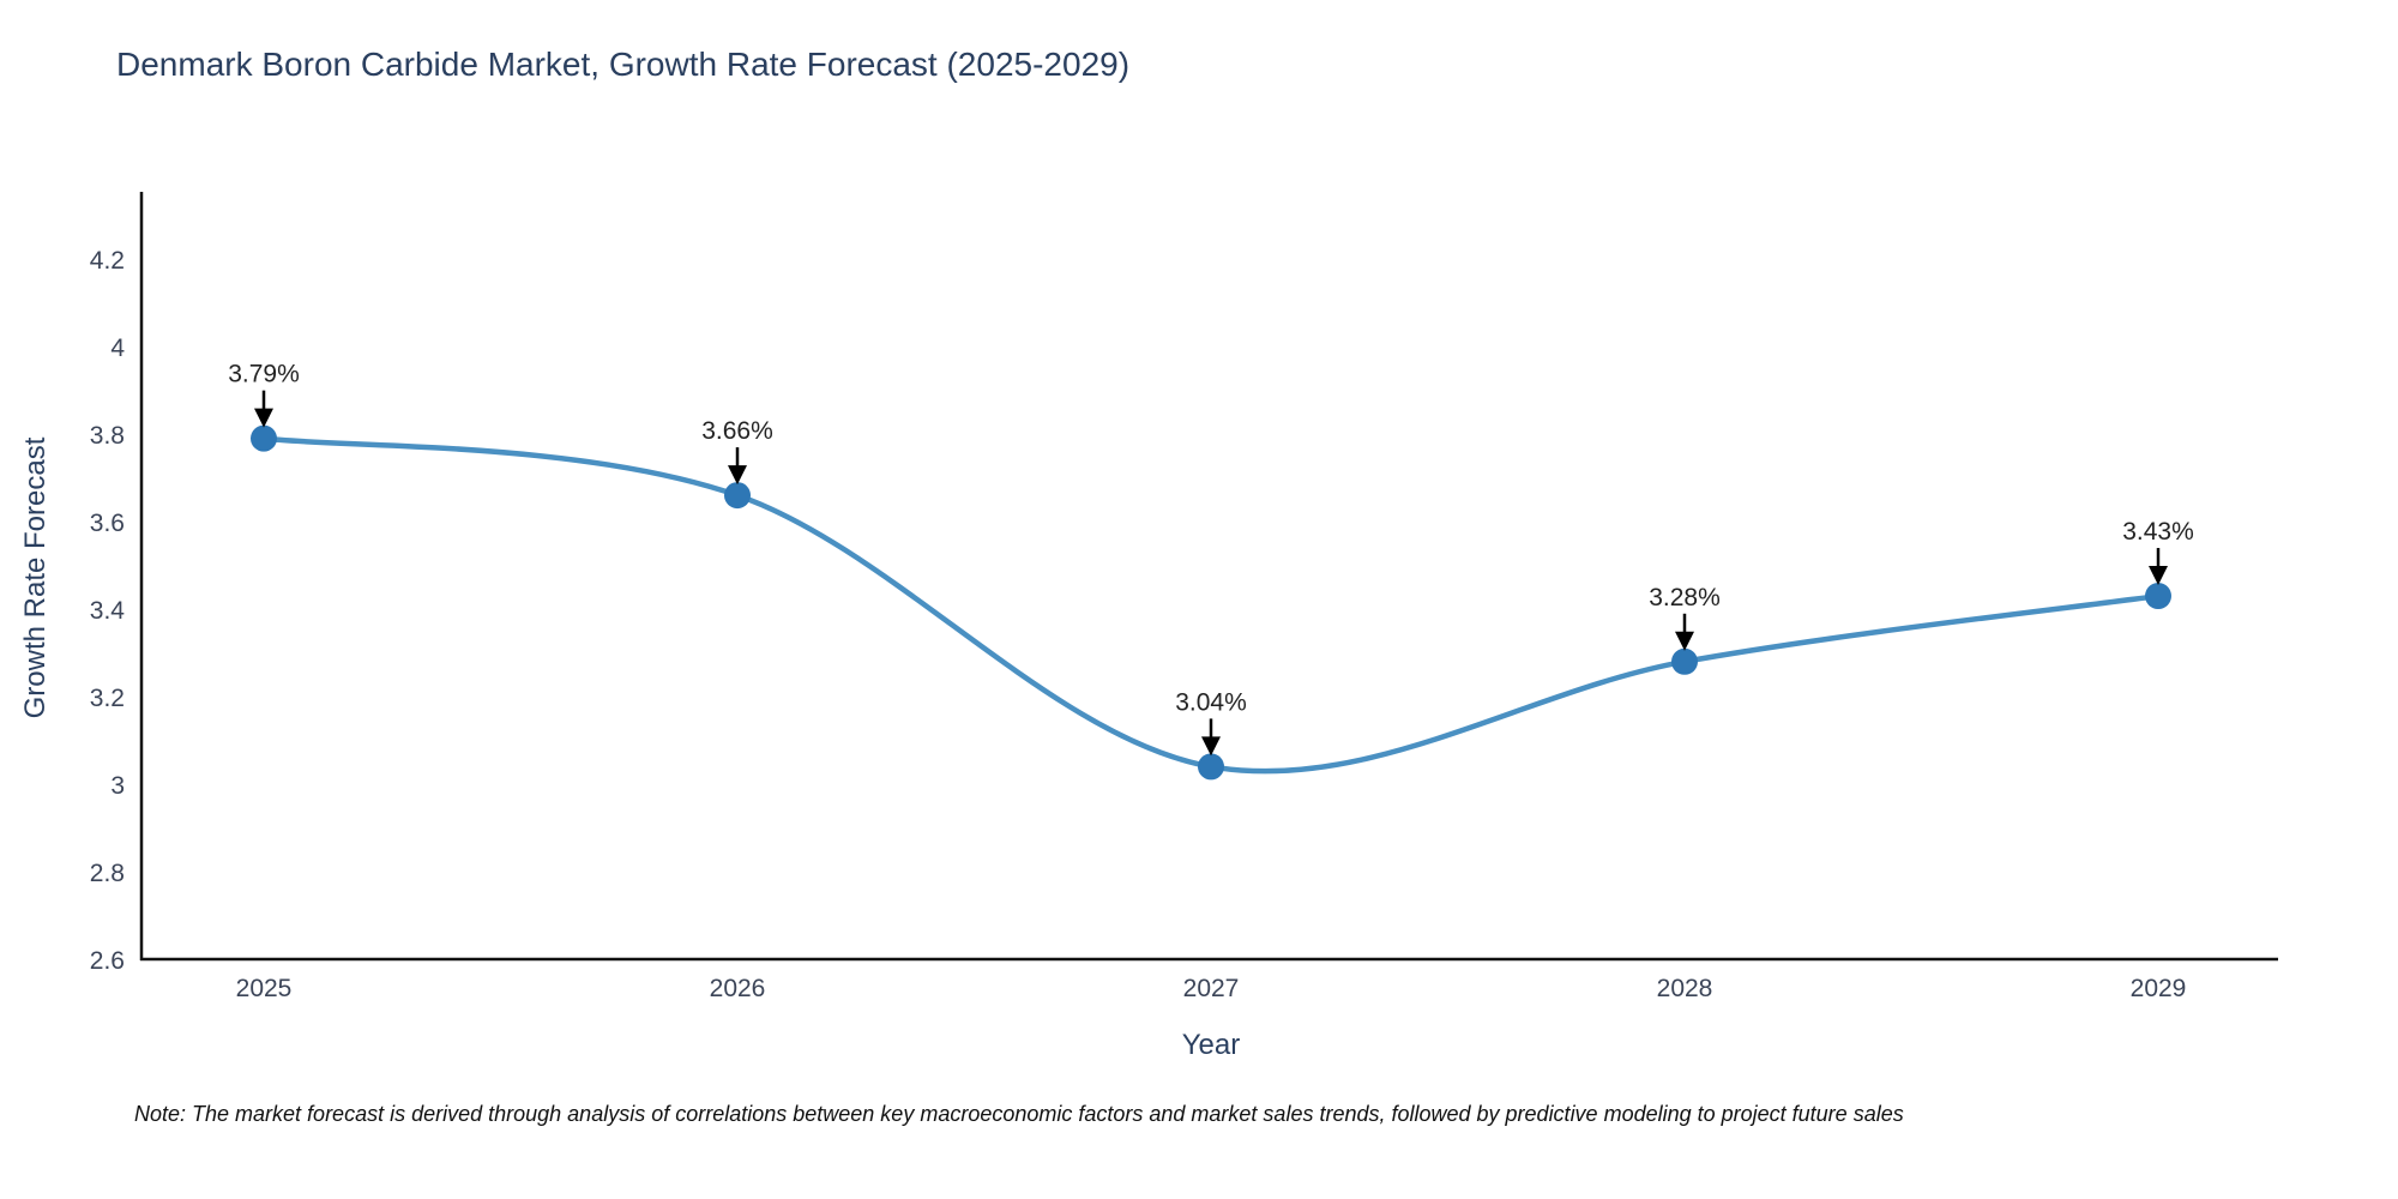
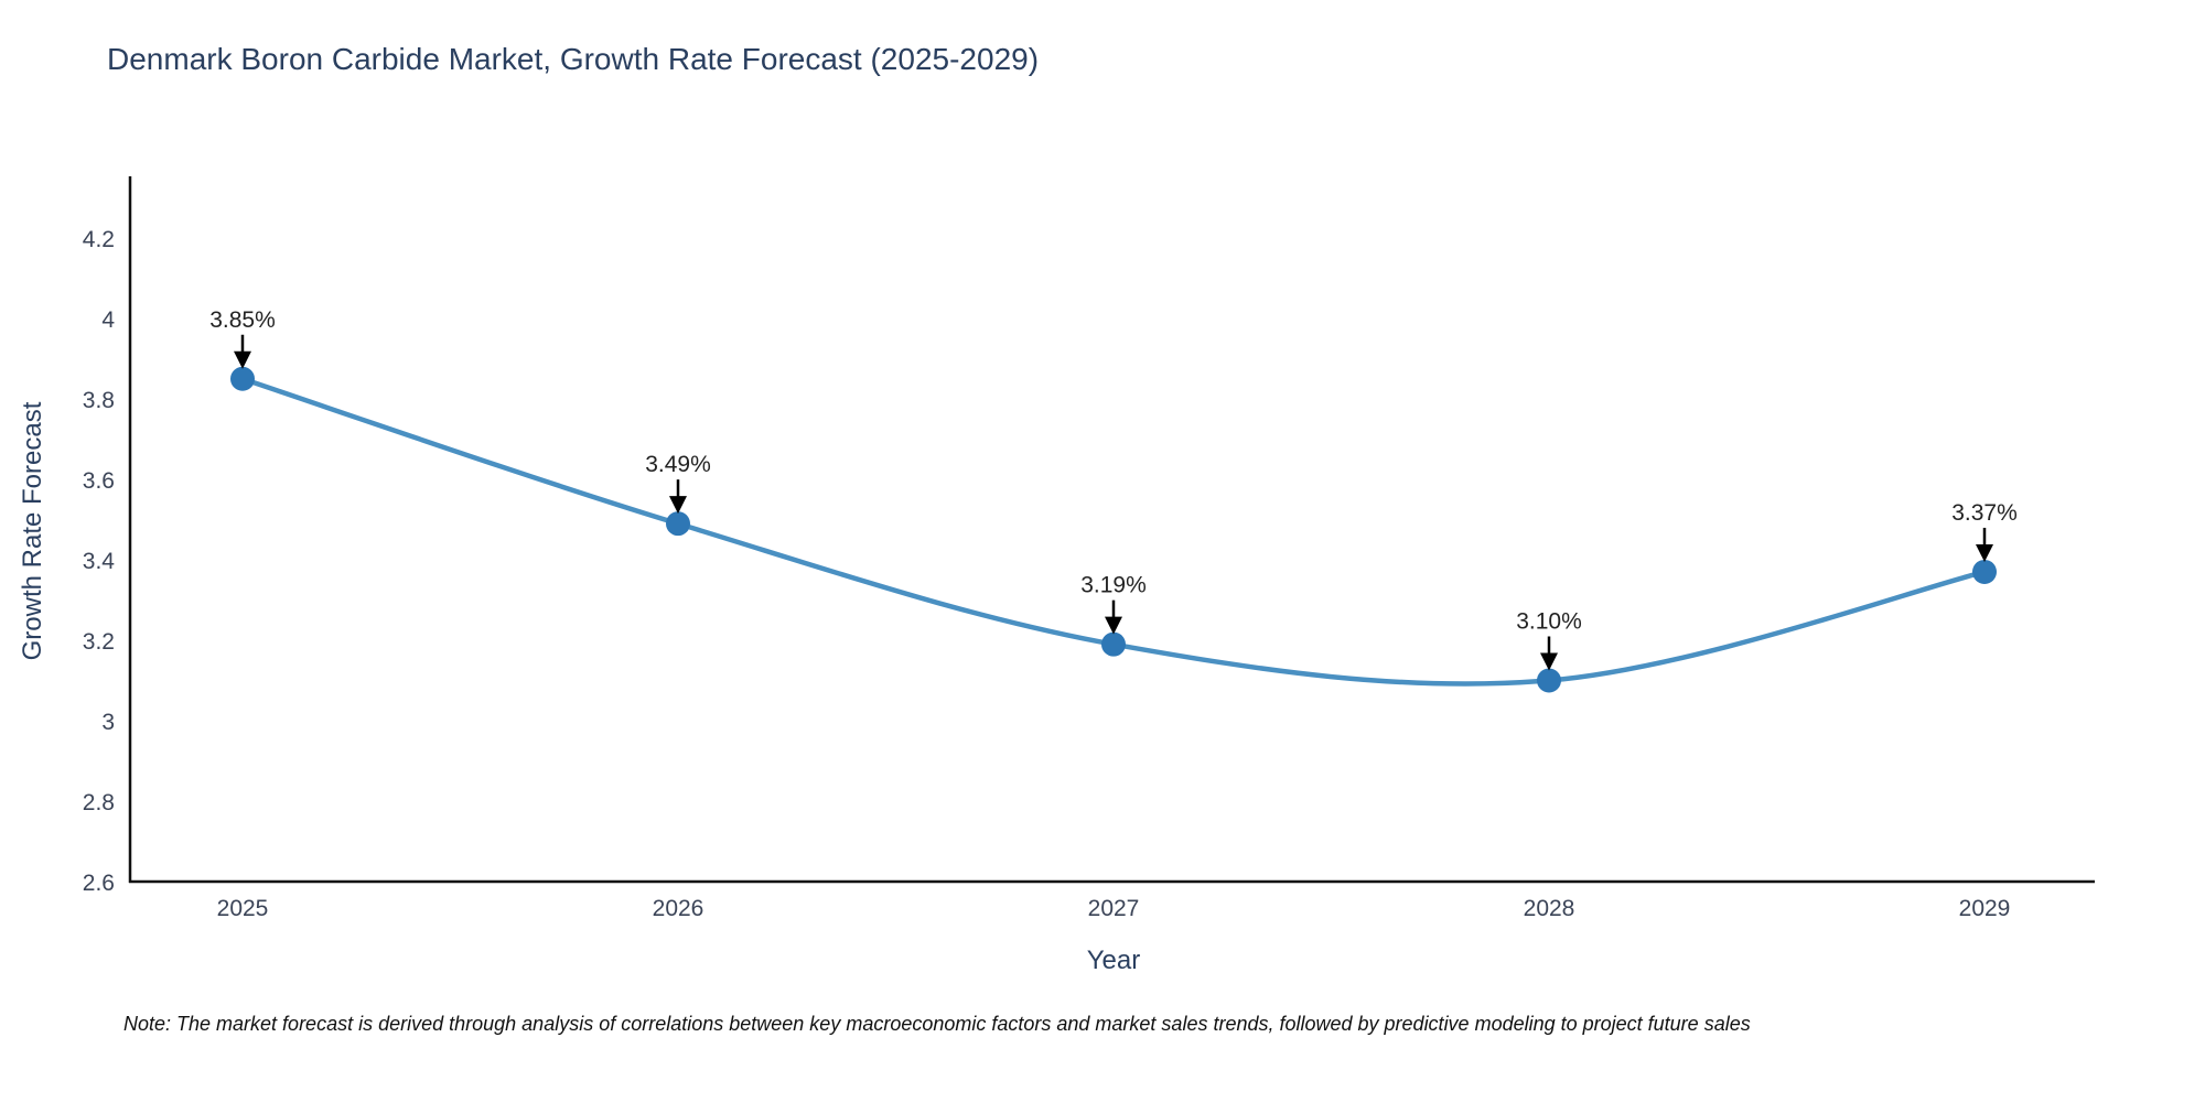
2025: 3.79% -> 3.85%
2026: 3.66% -> 3.49%
2027: 3.04% -> 3.19%
2028: 3.28% -> 3.10%
2029: 3.43% -> 3.37%
